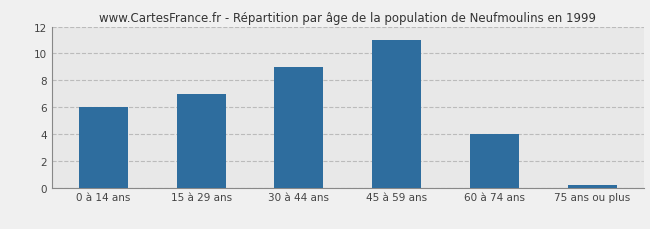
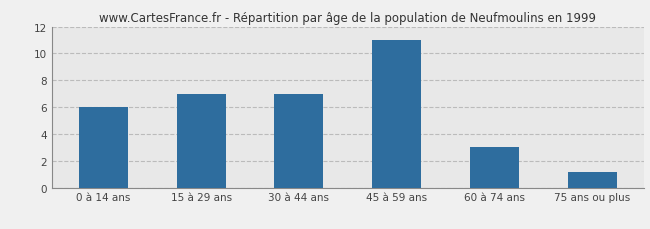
30 à 44 ans: 9.0 -> 7.0
60 à 74 ans: 4.0 -> 3.0
75 ans ou plus: 0.2 -> 1.2
